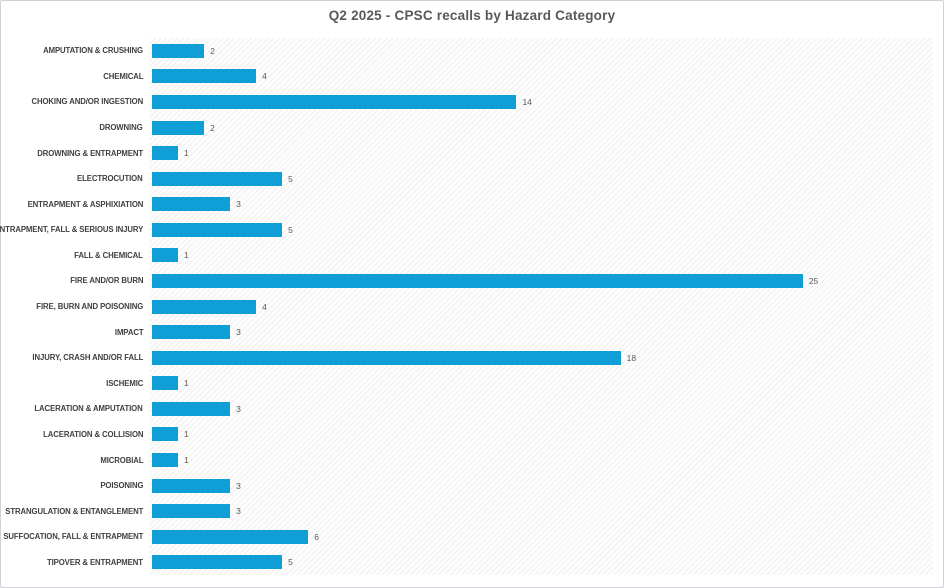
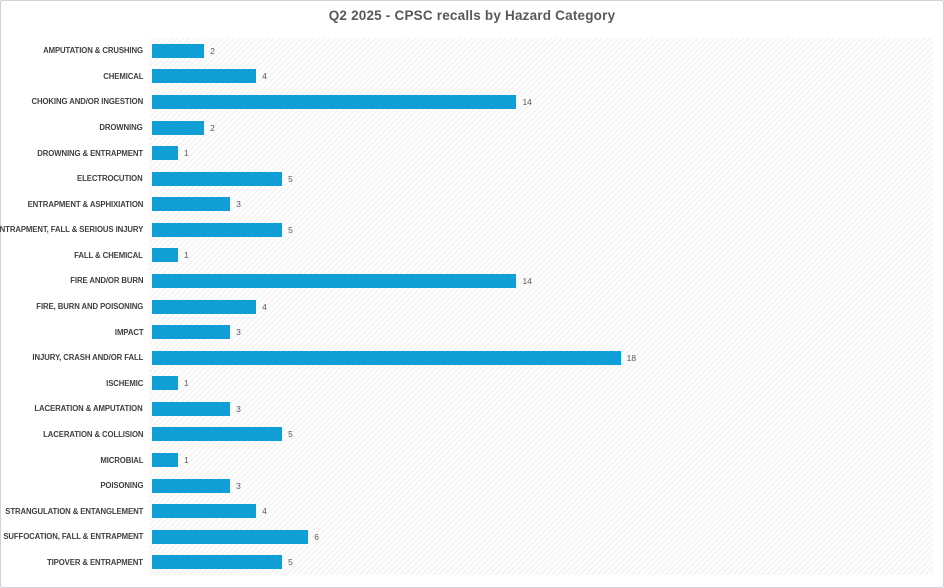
FIRE AND/OR BURN: 25 -> 14
LACERATION & COLLISION: 1 -> 5
STRANGULATION & ENTANGLEMENT: 3 -> 4
